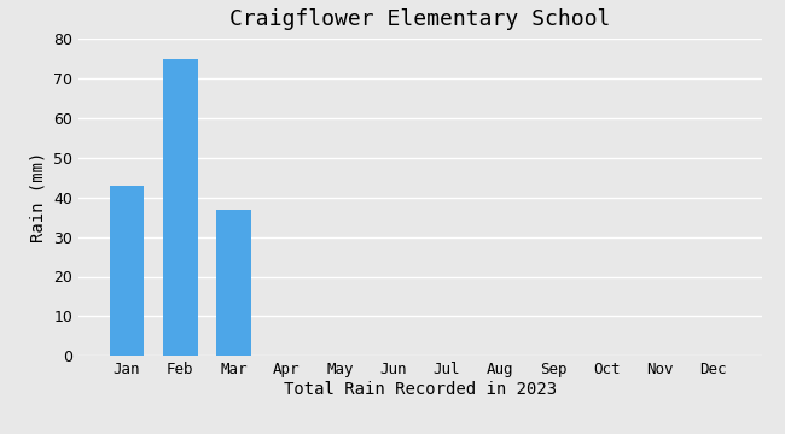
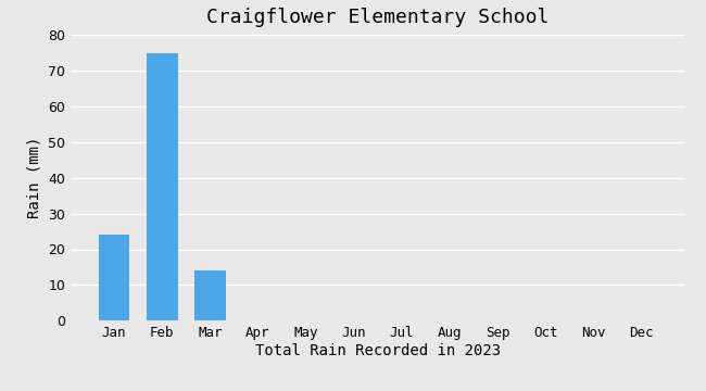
Jan: 43 -> 24
Mar: 37 -> 14
